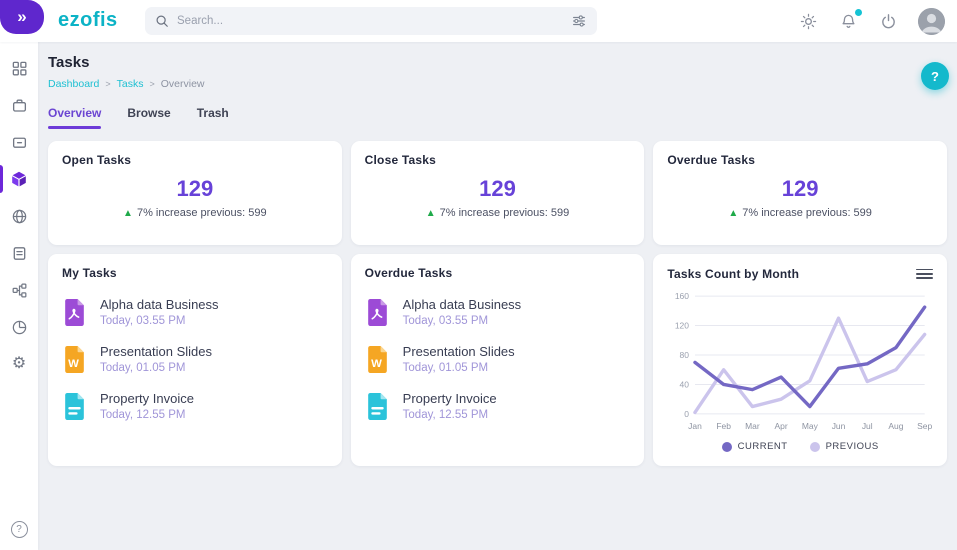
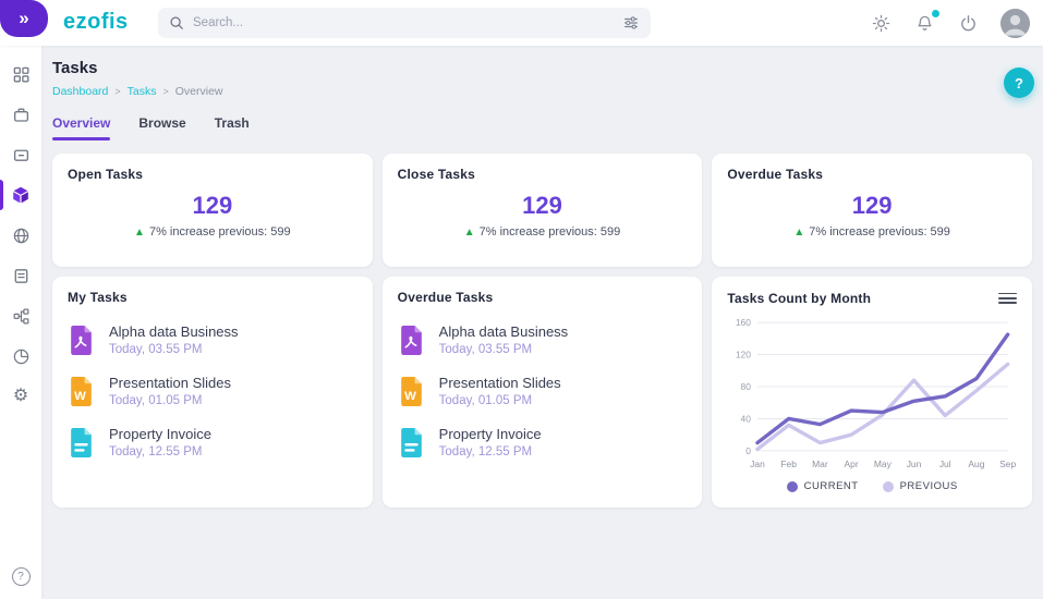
CURRENT/Jan: 70 -> 10
PREVIOUS/Feb: 60 -> 30
CURRENT/May: 10 -> 50
PREVIOUS/Jun: 130 -> 90
PREVIOUS/Aug: 60 -> 80
